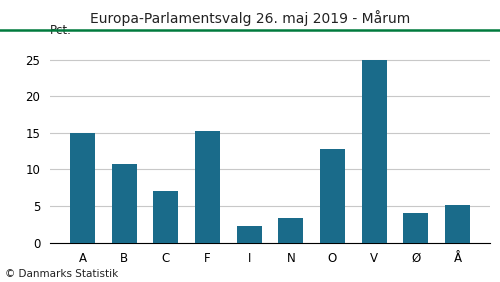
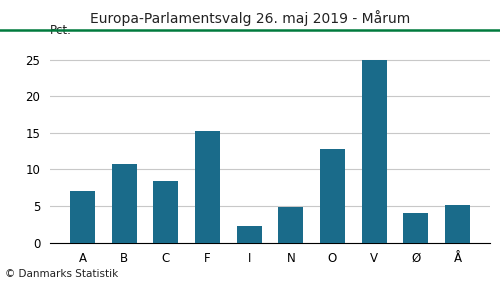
A: 15.0 -> 7.0
C: 7.0 -> 8.4
N: 3.3 -> 4.8
